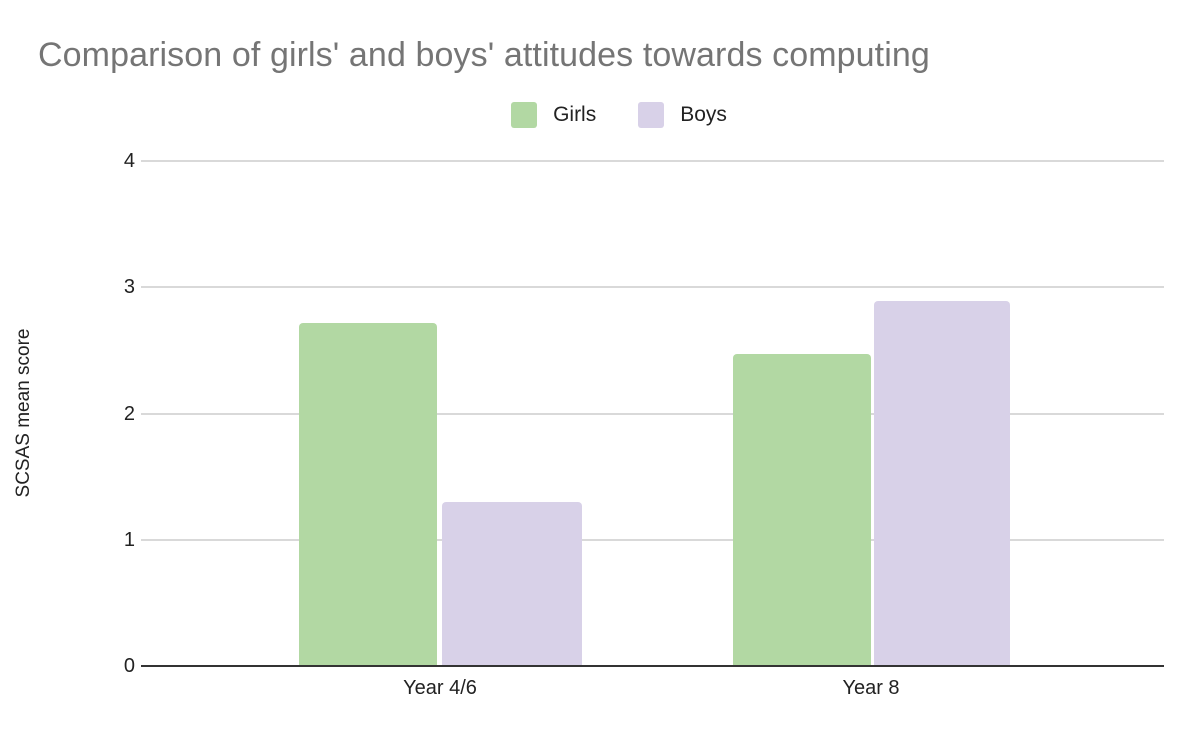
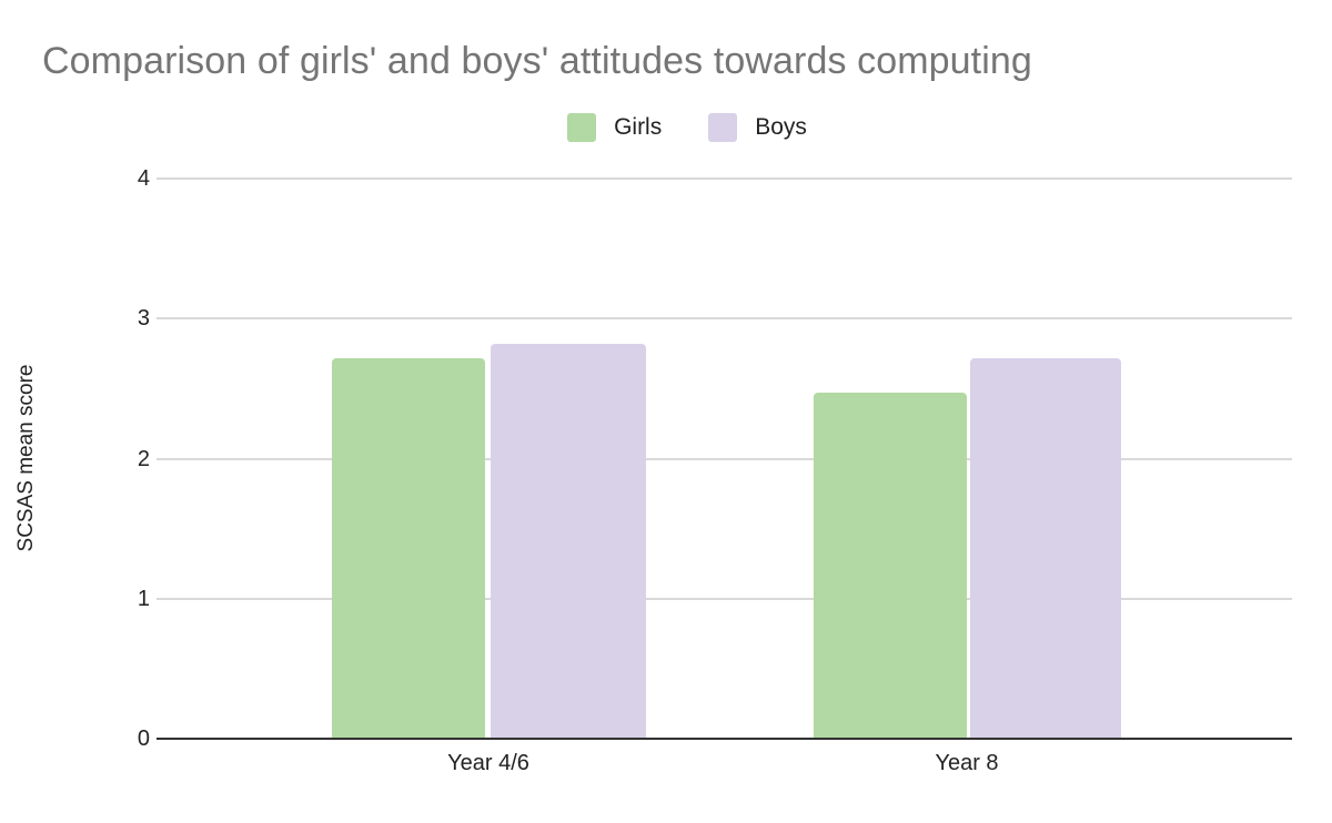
Boys/Year 4/6: 1.29 -> 2.81
Boys/Year 8: 2.88 -> 2.71
